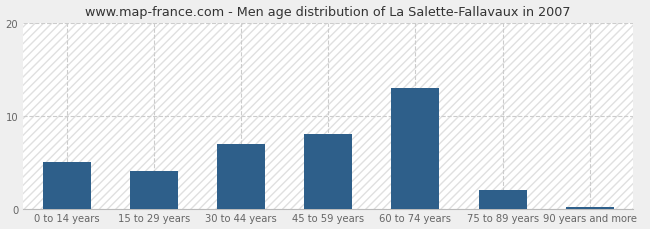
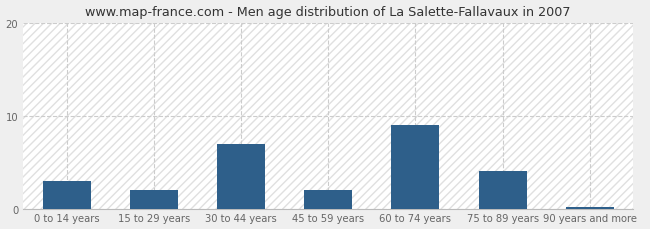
0 to 14 years: 5.0 -> 3.0
15 to 29 years: 4.0 -> 2.0
45 to 59 years: 8.0 -> 2.0
60 to 74 years: 13.0 -> 9.0
75 to 89 years: 2.0 -> 4.0
